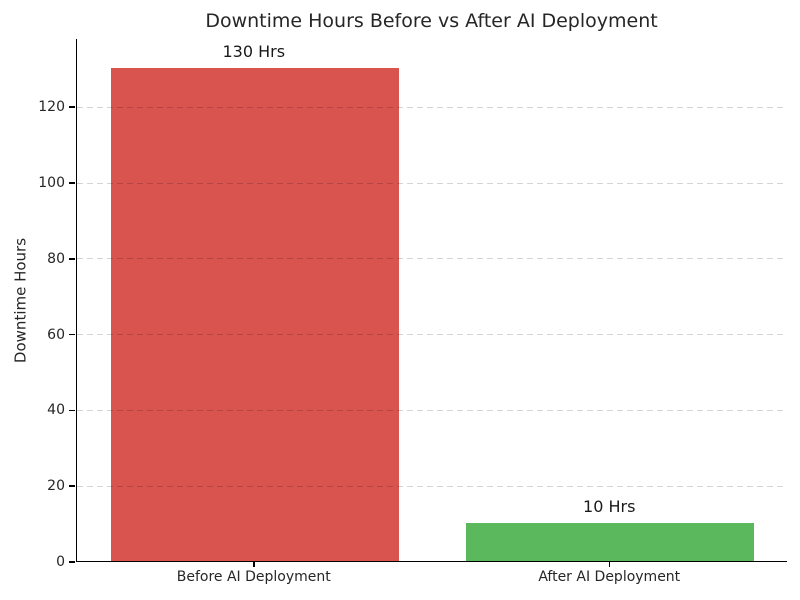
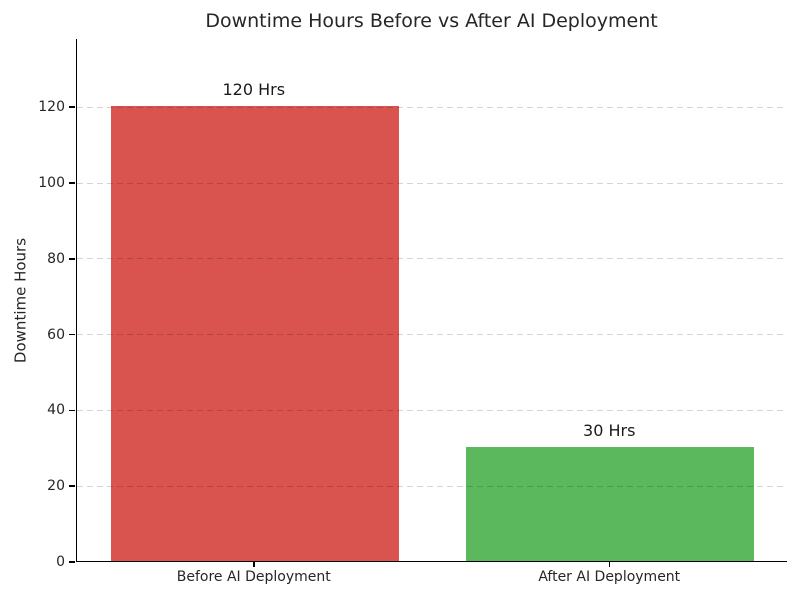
Before AI Deployment: 130 -> 120
After AI Deployment: 10 -> 30
